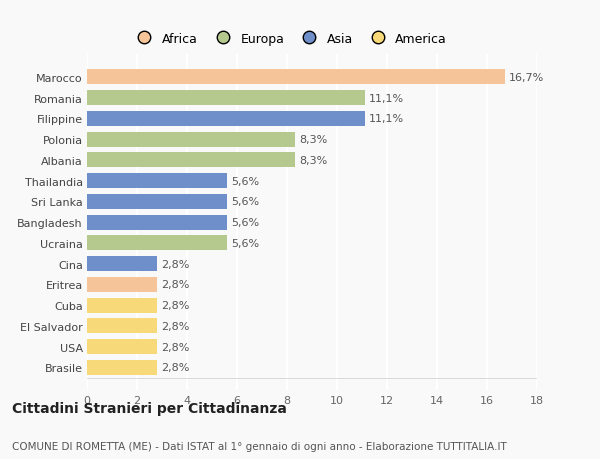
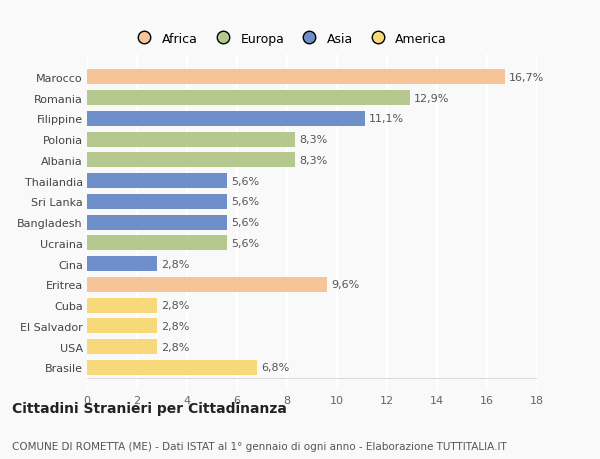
Romania: 11,1% -> 12,9%
Eritrea: 2,8% -> 9,6%
Brasile: 2,8% -> 6,8%
